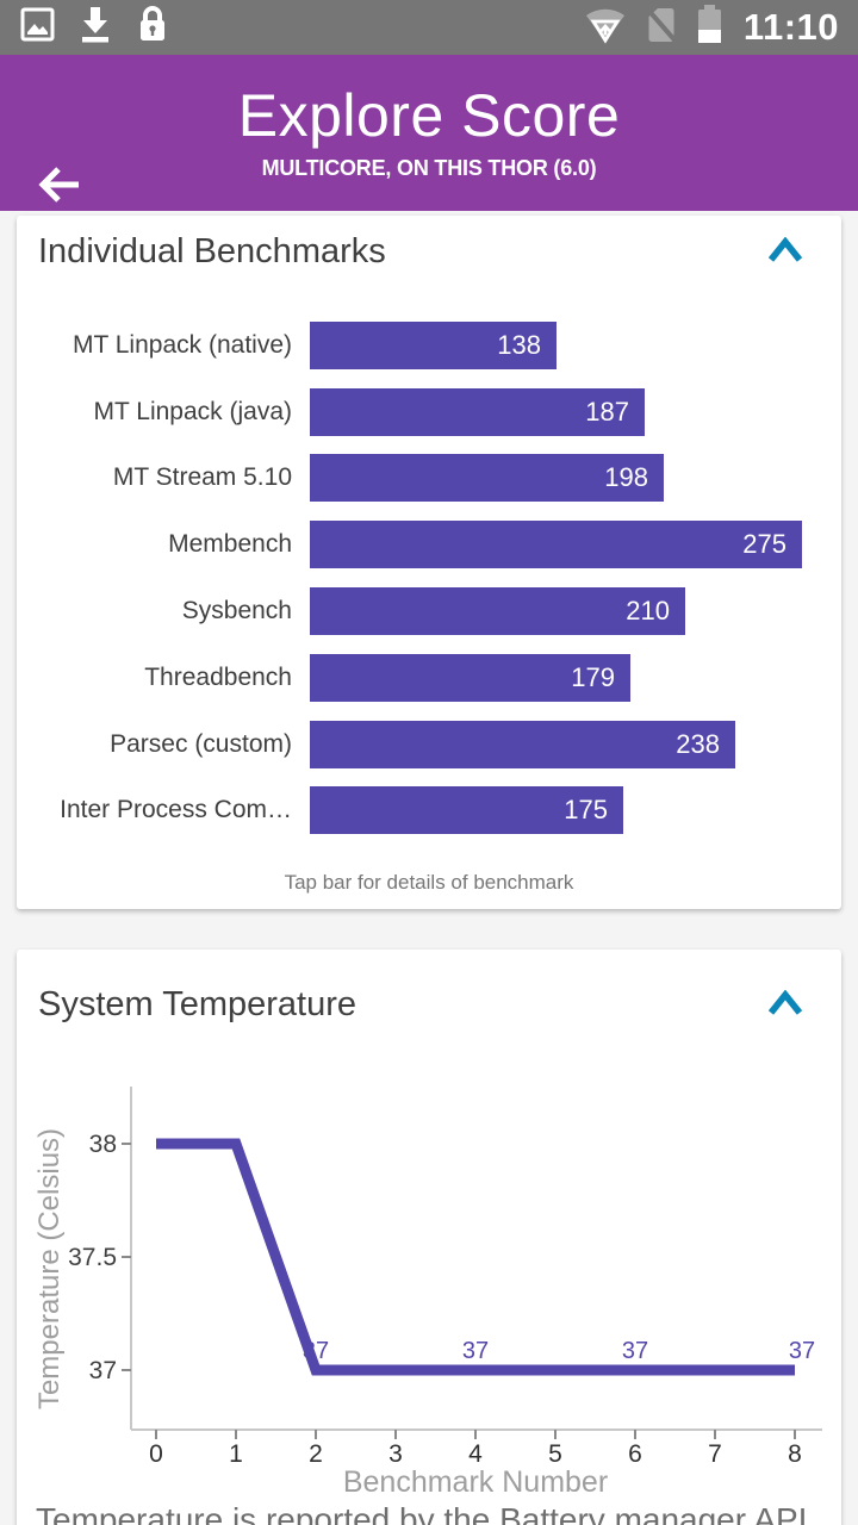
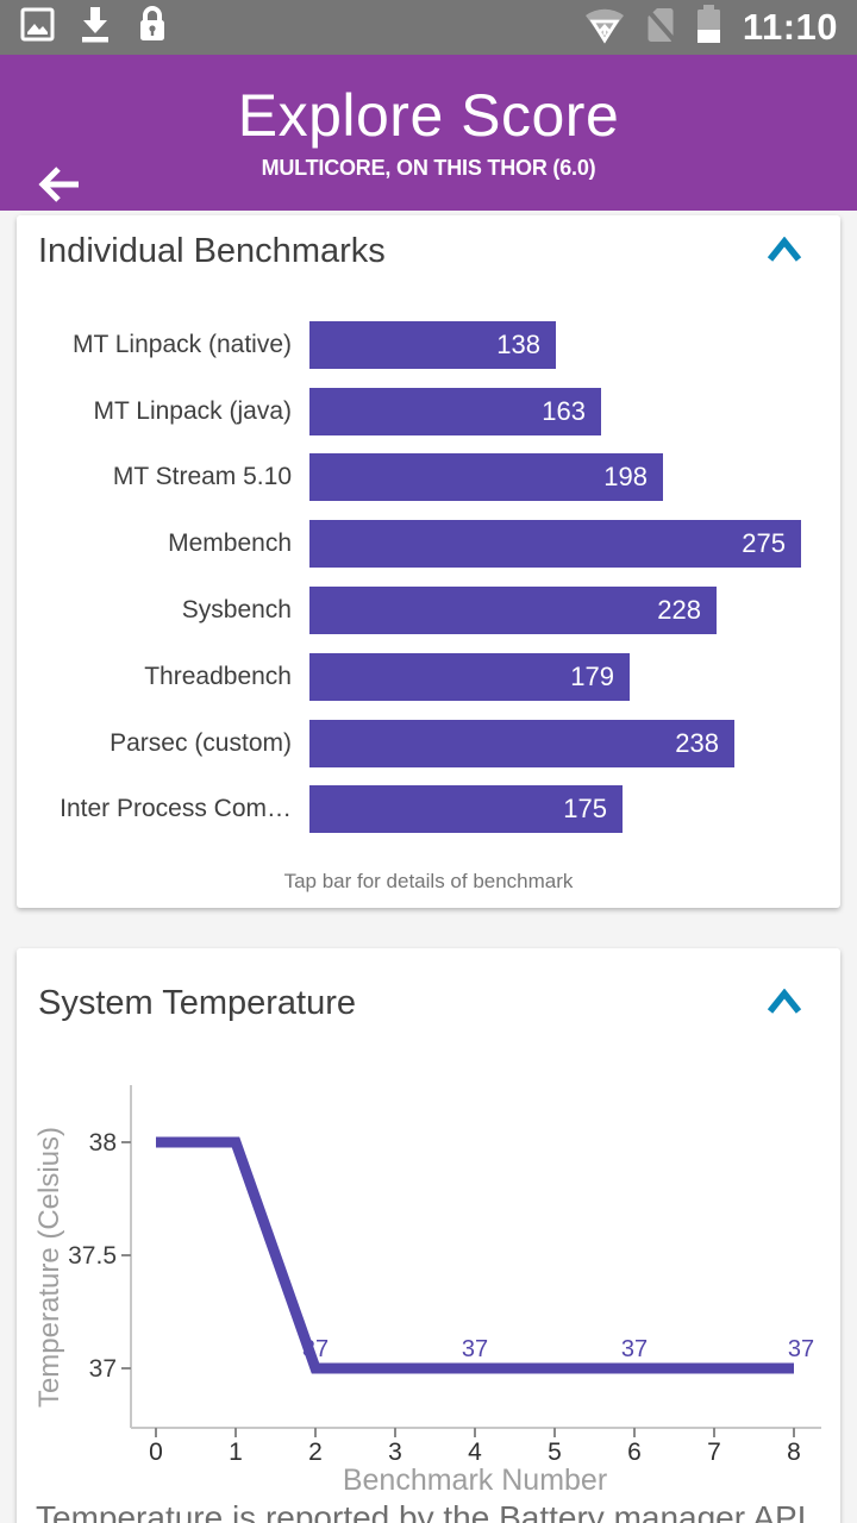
Individual Benchmarks/MT Linpack (java): 187 -> 163
Individual Benchmarks/Sysbench: 210 -> 228
